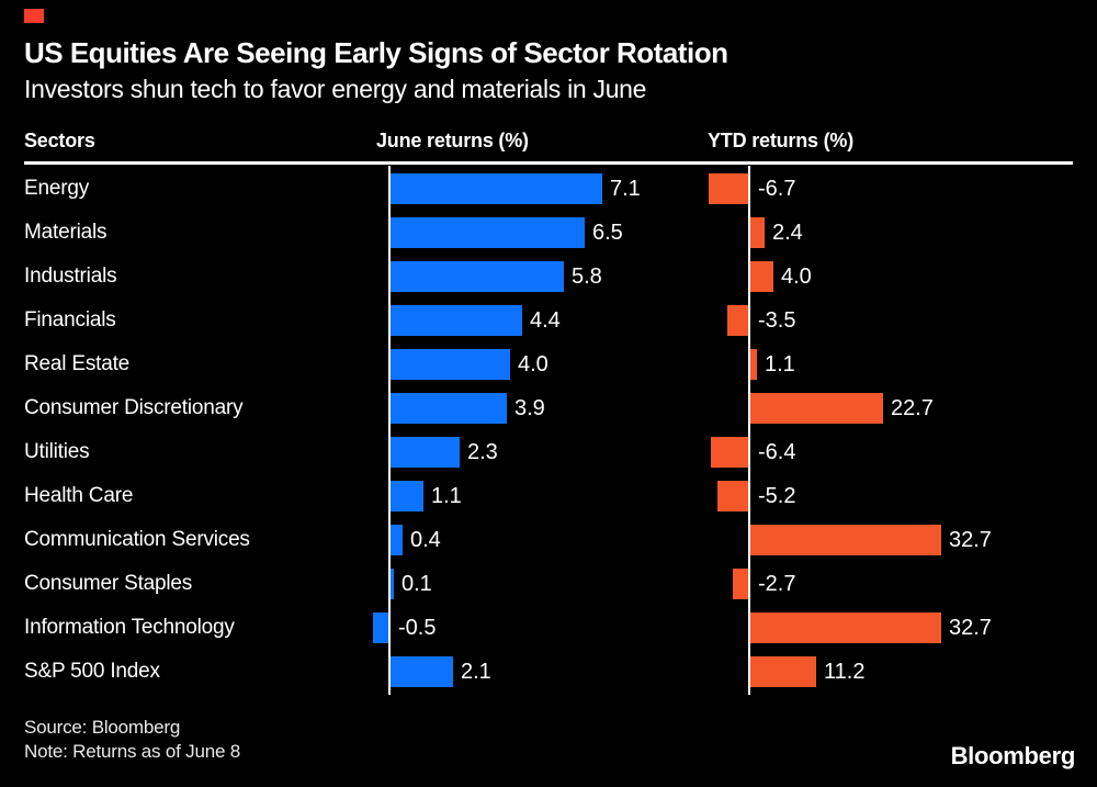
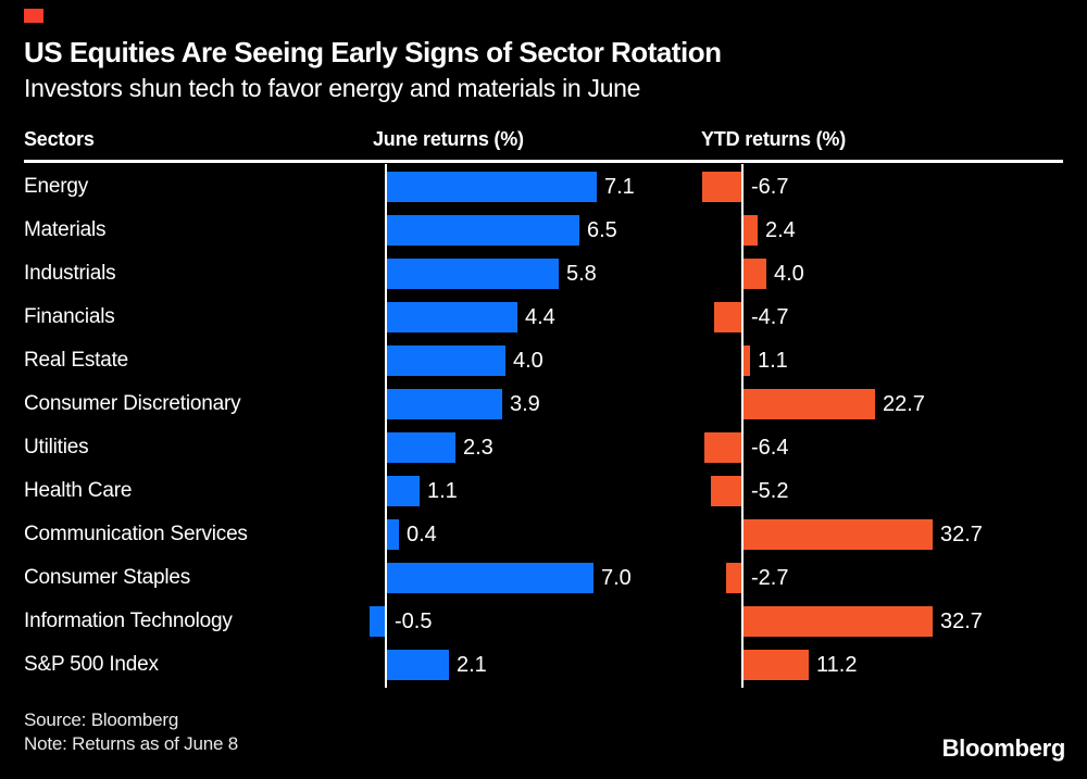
YTD returns (%)/Financials: -3.5 -> -4.7
June returns (%)/Consumer Staples: 0.1 -> 7.0
